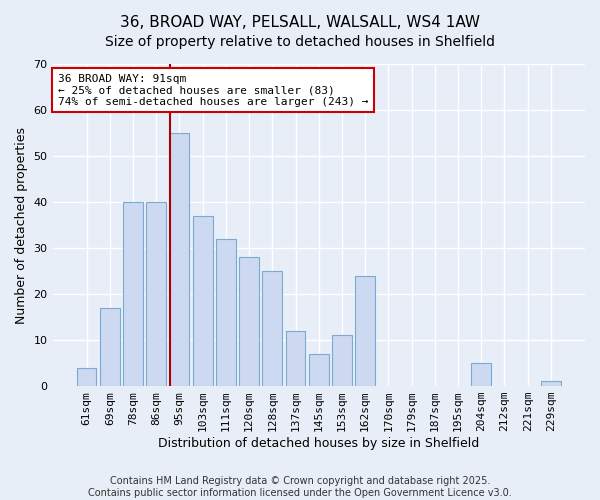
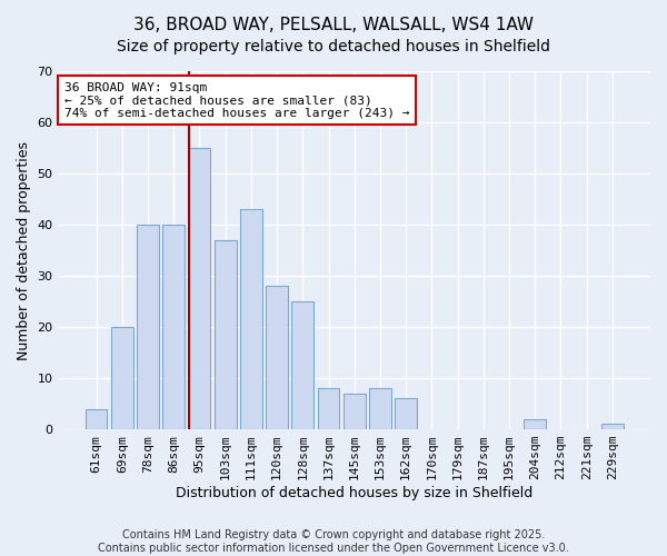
69sqm: 17 -> 20
111sqm: 32 -> 43
137sqm: 12 -> 8
153sqm: 11 -> 8
162sqm: 24 -> 6
204sqm: 5 -> 2
